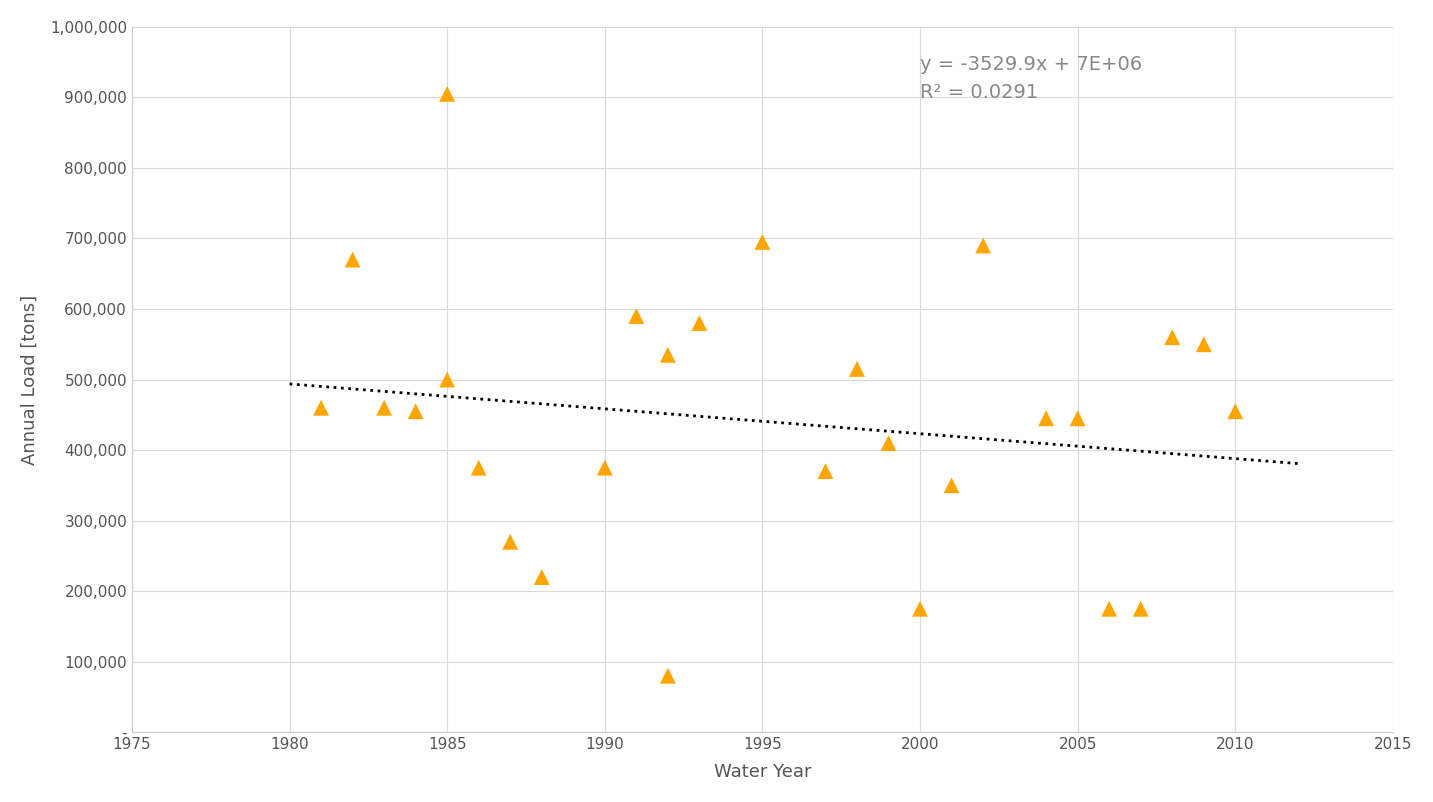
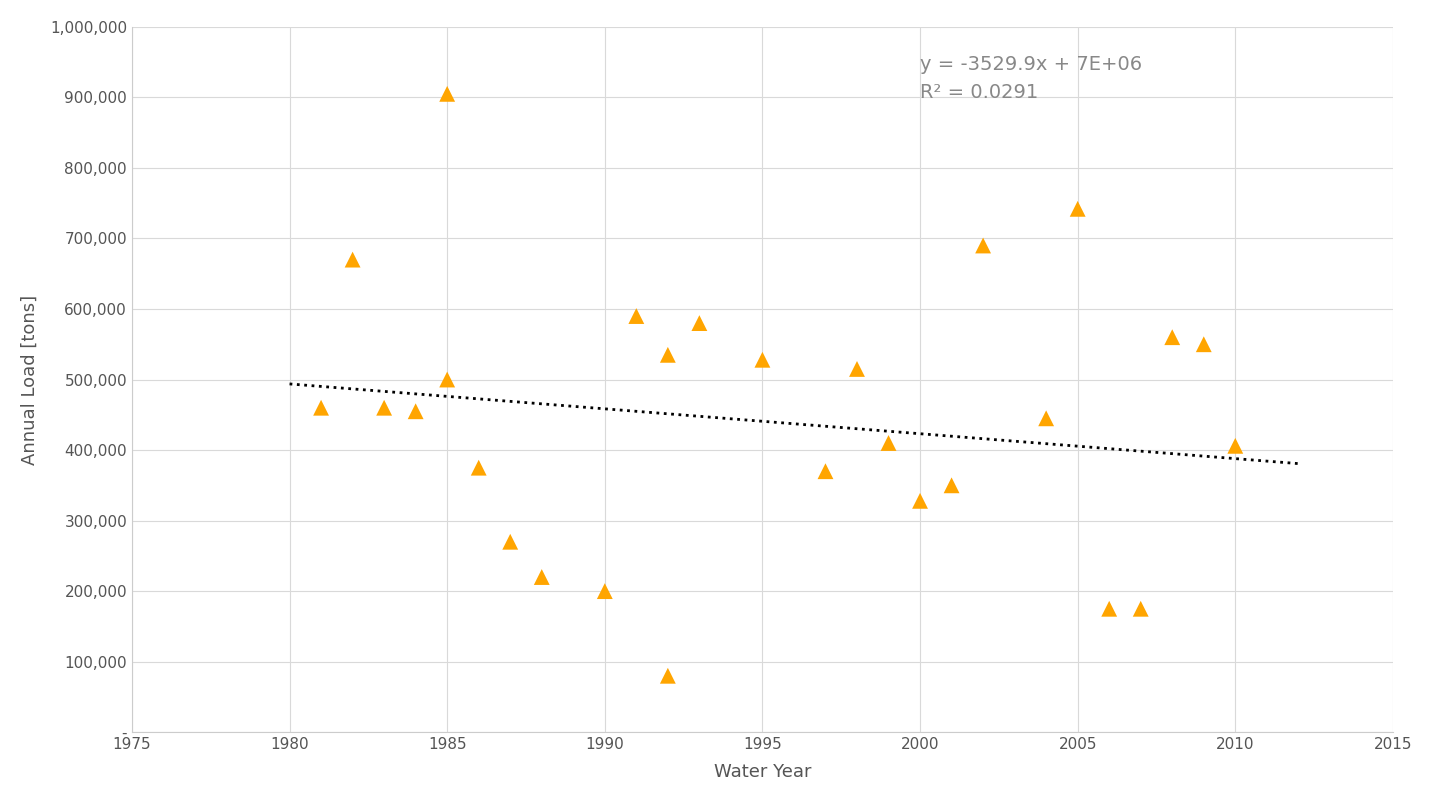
1990: 375,000 -> 200,000
1995: 695,000 -> 528,000
2000: 175,000 -> 328,000
2005: 445,000 -> 742,000
2010: 455,000 -> 406,000
